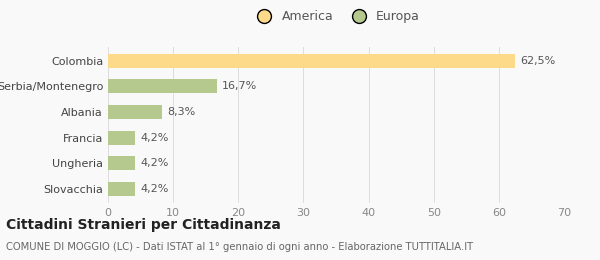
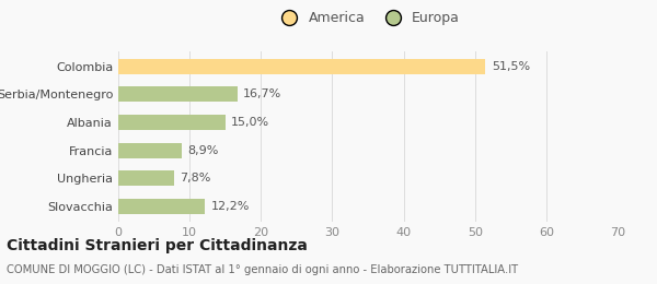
Colombia: 62,5% -> 51,5%
Albania: 8,3% -> 15,0%
Francia: 4,2% -> 8,9%
Ungheria: 4,2% -> 7,8%
Slovacchia: 4,2% -> 12,2%
